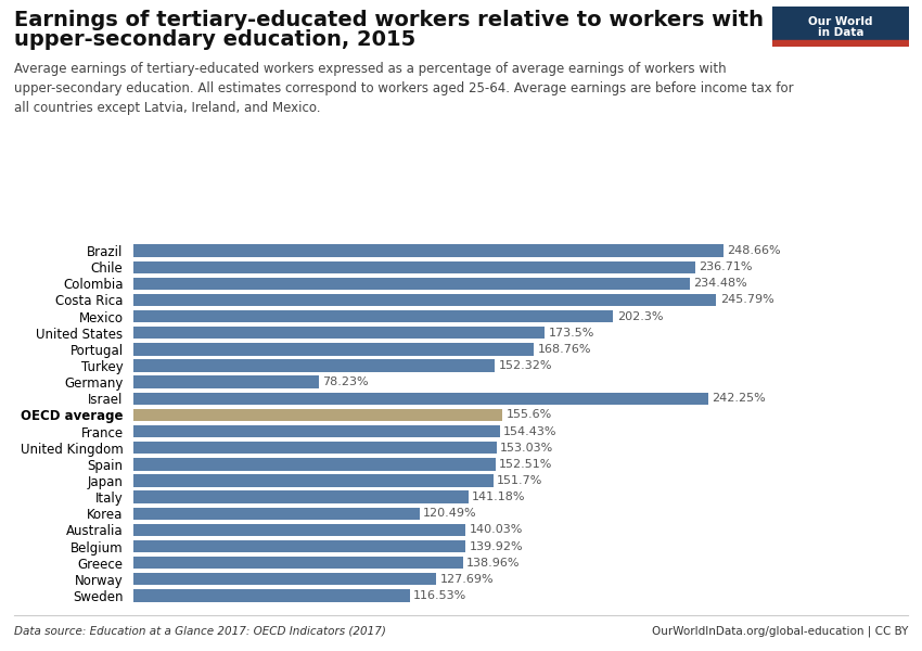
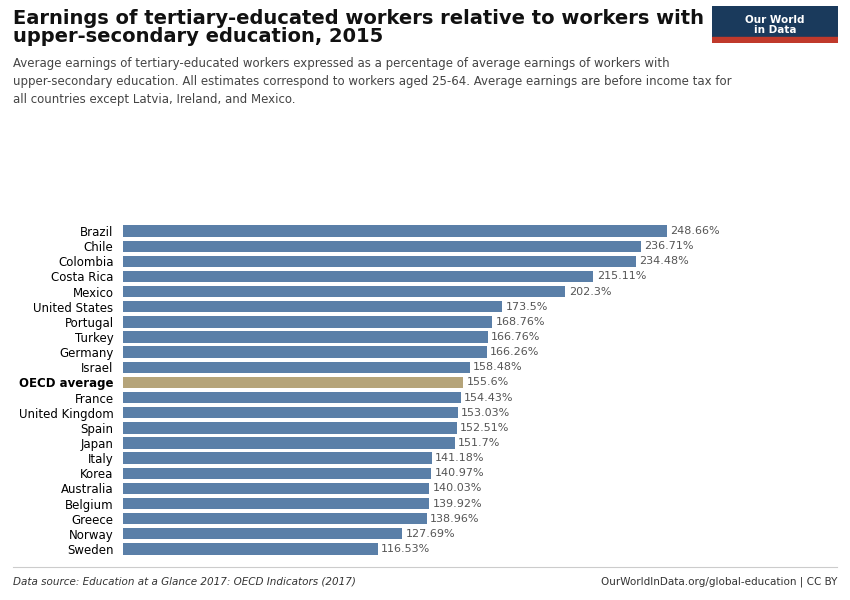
Costa Rica: 245.79% -> 215.11%
Turkey: 152.32% -> 166.76%
Germany: 78.23% -> 166.26%
Israel: 242.25% -> 158.48%
Korea: 120.49% -> 140.97%
